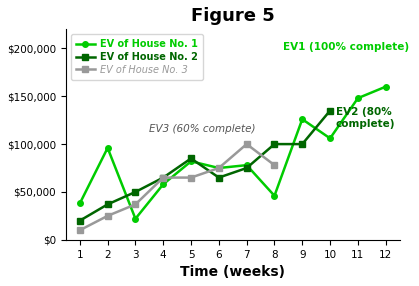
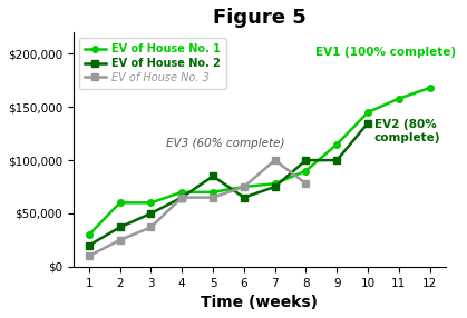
EV of House No. 1/1: $38,000 -> $30,000
EV of House No. 1/2: $96,000 -> $60,000
EV of House No. 1/3: $22,000 -> $60,000
EV of House No. 1/4: $58,000 -> $70,000
EV of House No. 1/5: $82,000 -> $70,000
EV of House No. 1/8: $46,000 -> $90,000
EV of House No. 1/9: $126,000 -> $115,000
EV of House No. 1/10: $106,000 -> $145,000
EV of House No. 1/11: $148,000 -> $158,000
EV of House No. 1/12: $160,000 -> $168,000
